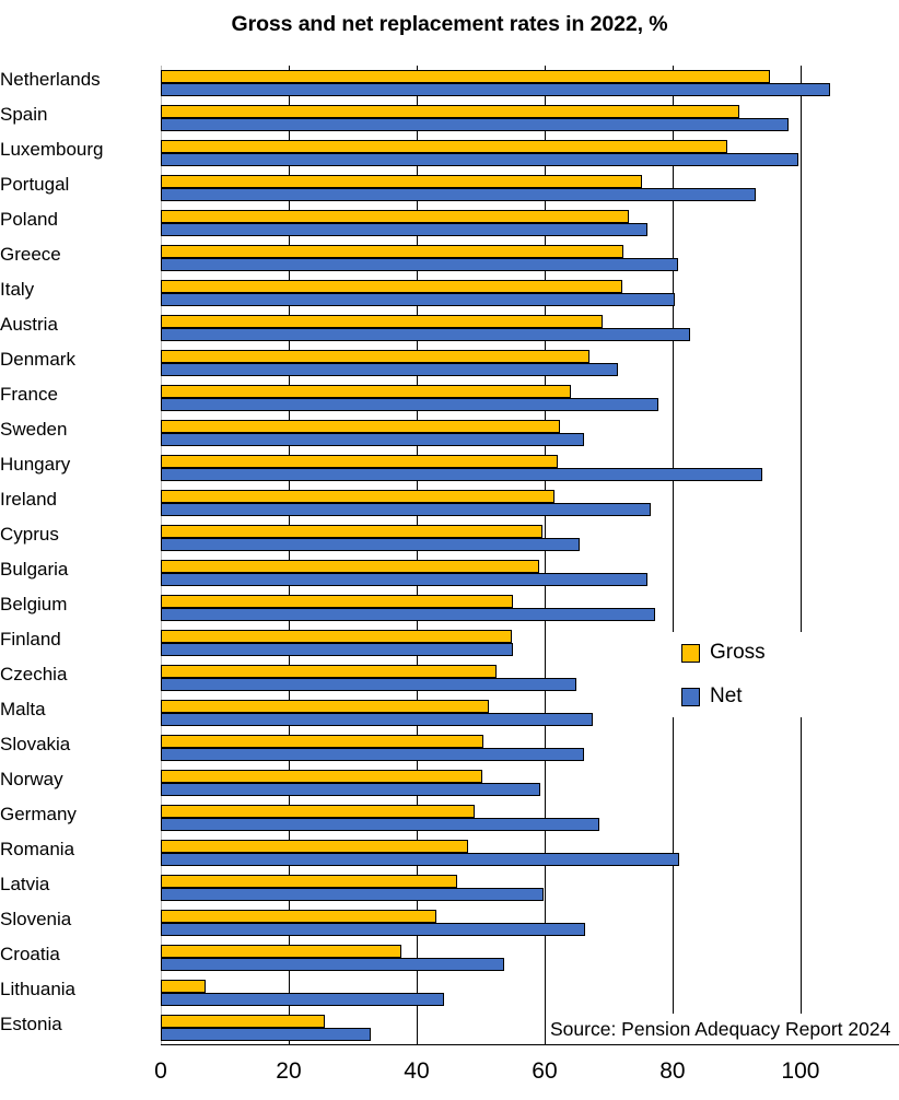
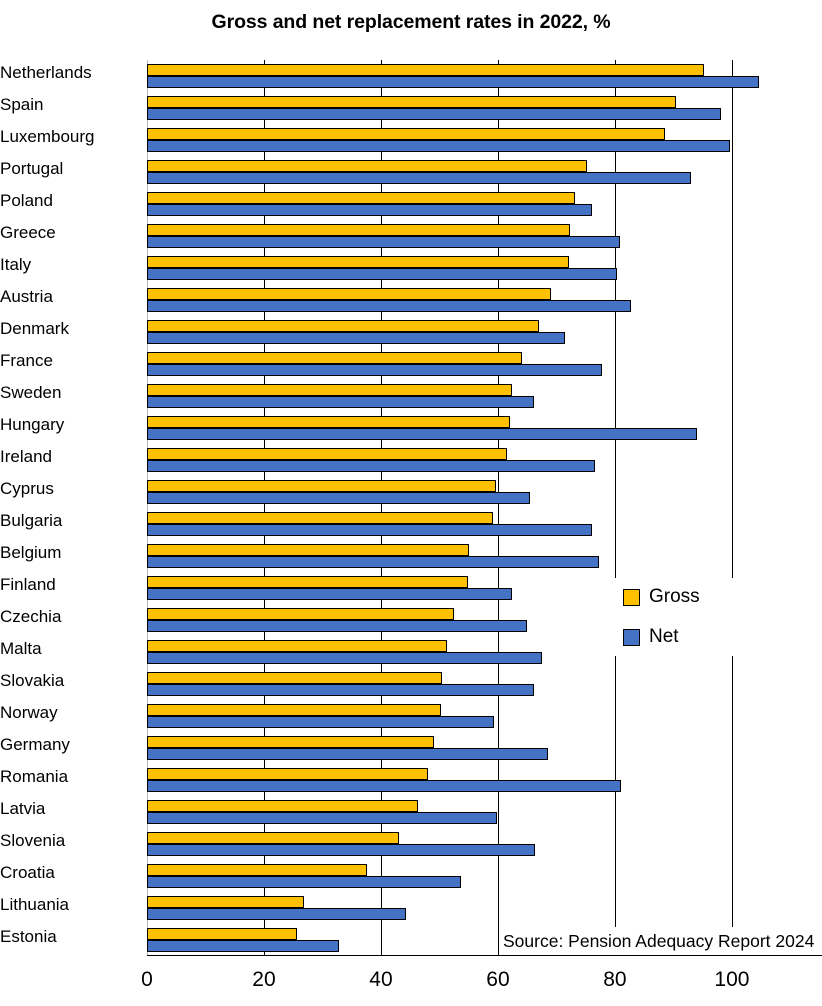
Net/Finland: 55 -> 62
Gross/Lithuania: 7 -> 27
